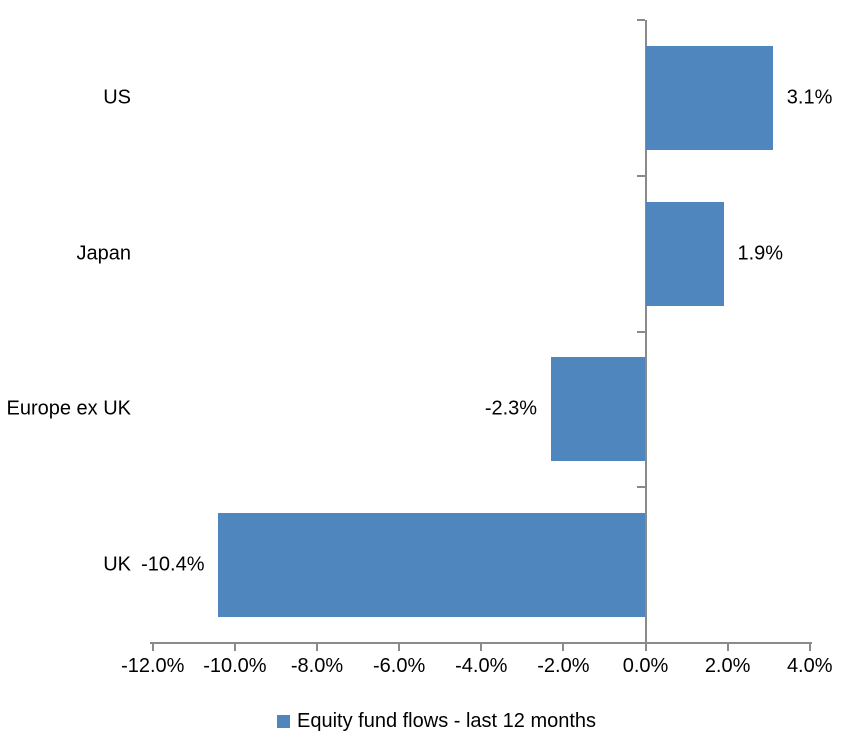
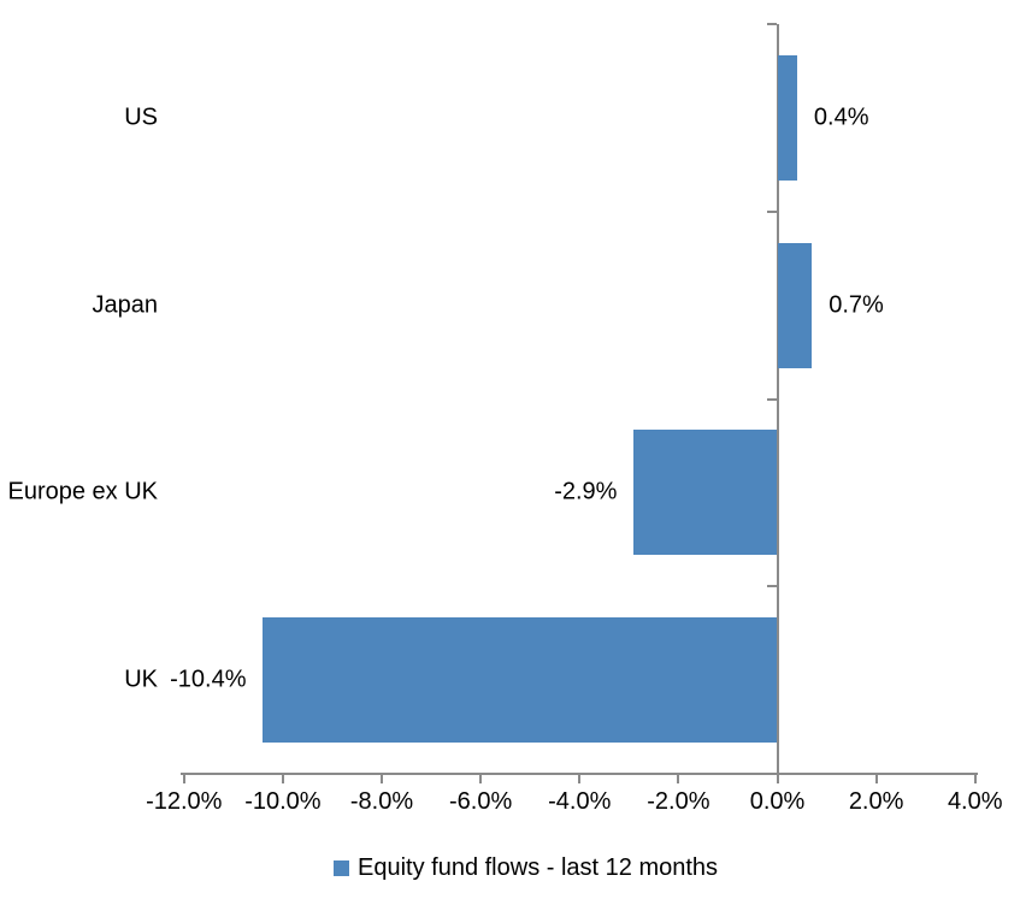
US: 3.1% -> 0.4%
Japan: 1.9% -> 0.7%
Europe ex UK: -2.3% -> -2.9%
